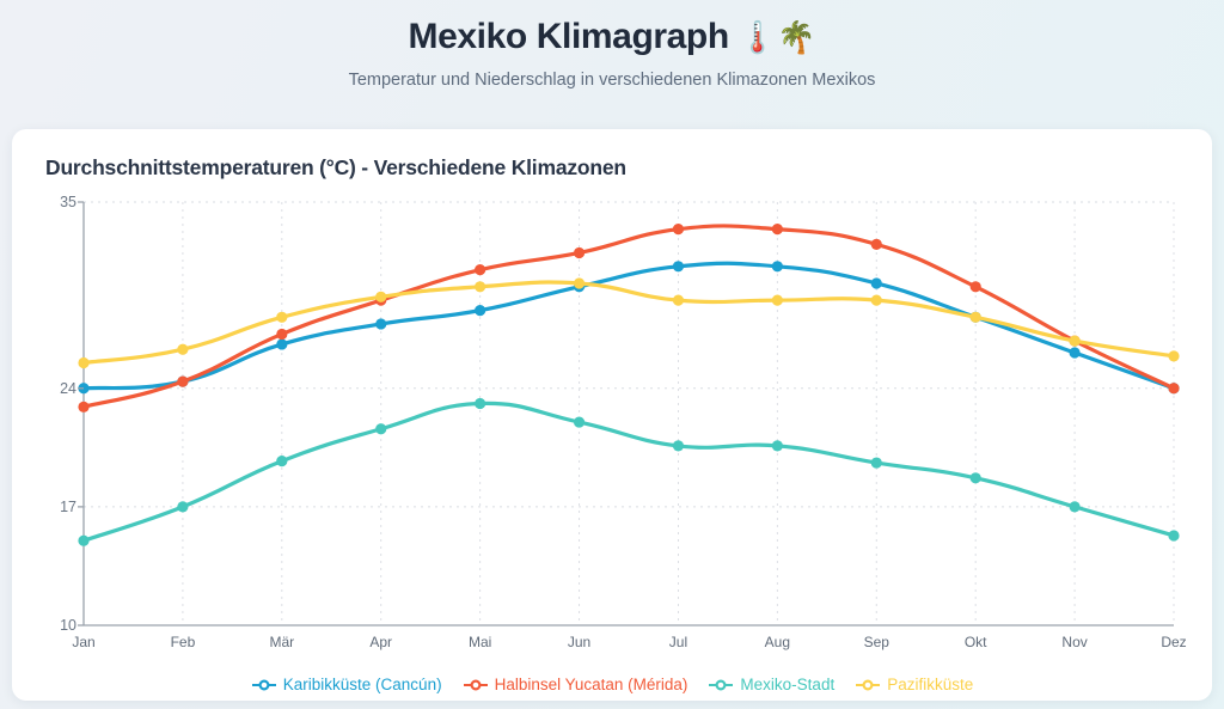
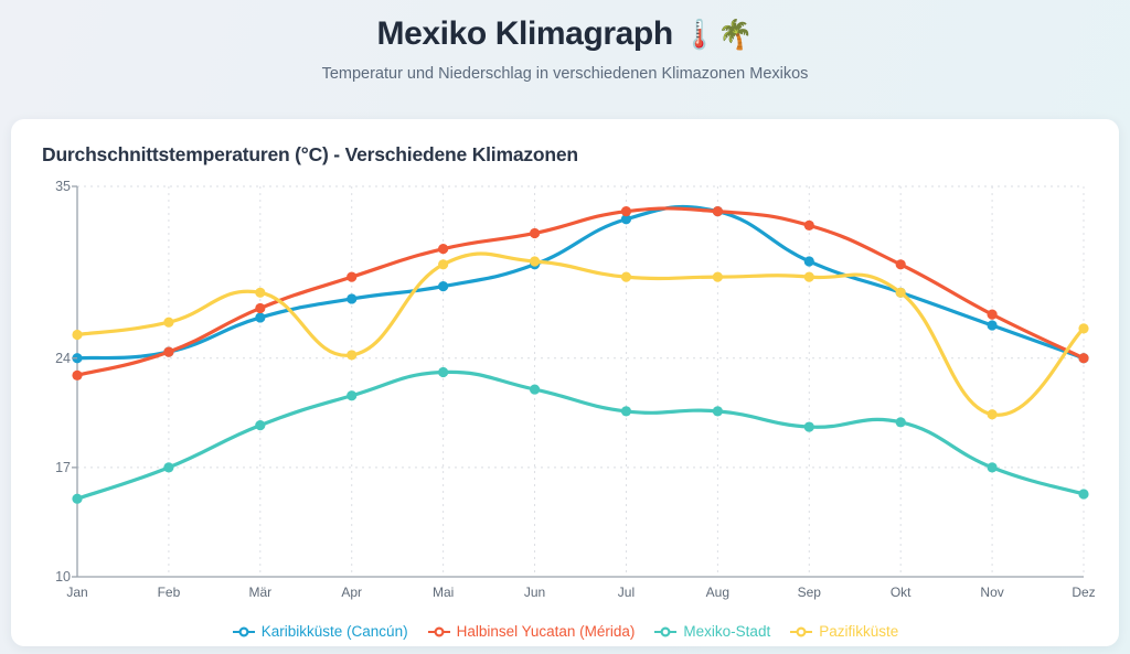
Pazifikküste/Apr: 29.4 -> 24.2
Karibikküste (Cancún)/Jul: 31.2 -> 32.9
Karibikküste (Cancún)/Aug: 31.2 -> 33.4
Mexiko-Stadt/Okt: 18.7 -> 19.9
Pazifikküste/Nov: 26.8 -> 20.4
